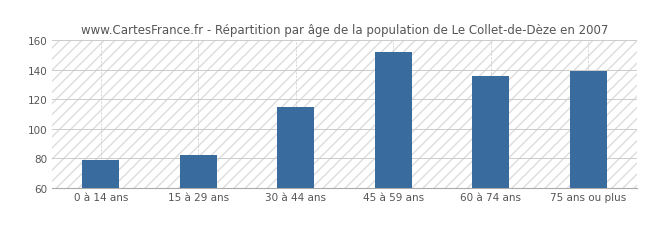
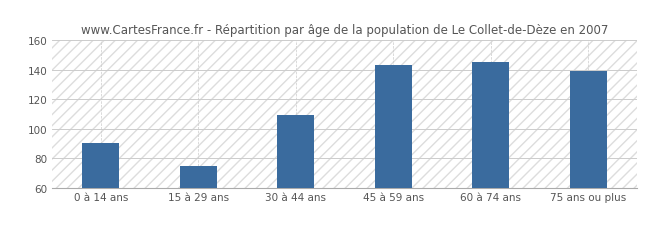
0 à 14 ans: 79 -> 90
15 à 29 ans: 82 -> 75
30 à 44 ans: 115 -> 109
45 à 59 ans: 152 -> 143
60 à 74 ans: 136 -> 145
